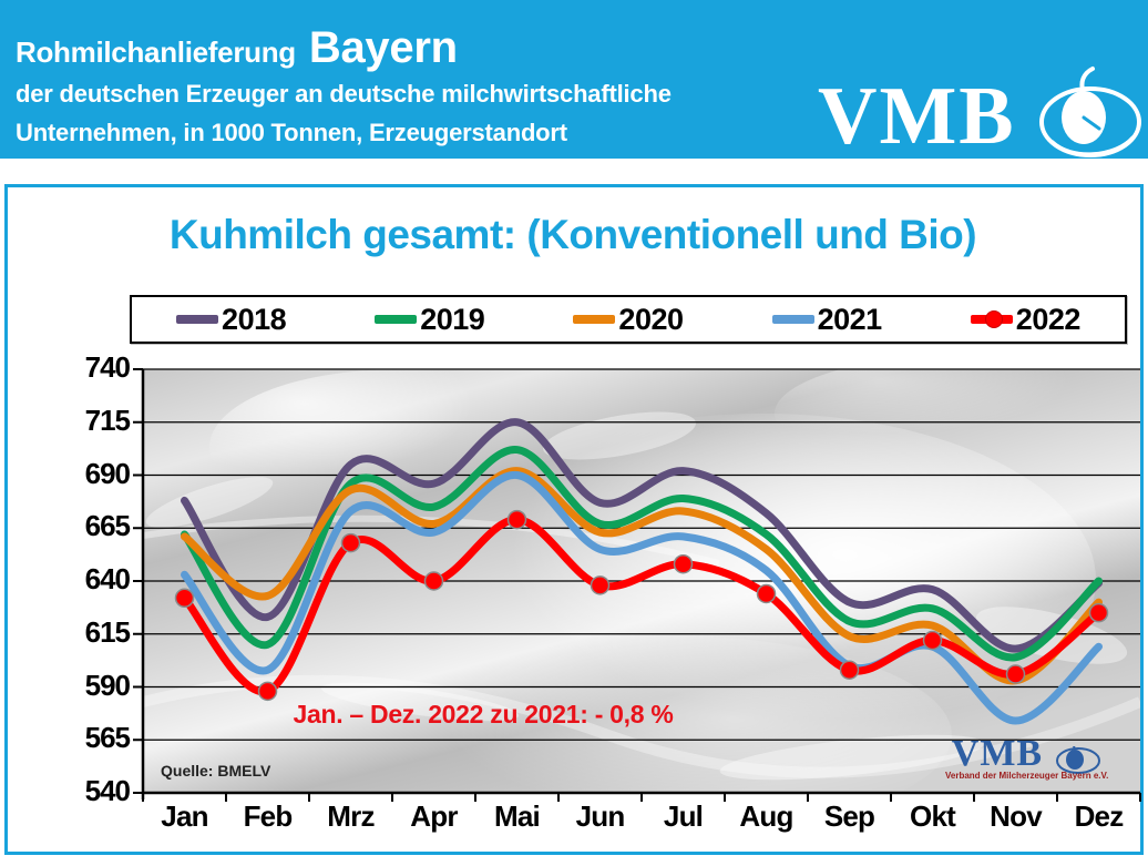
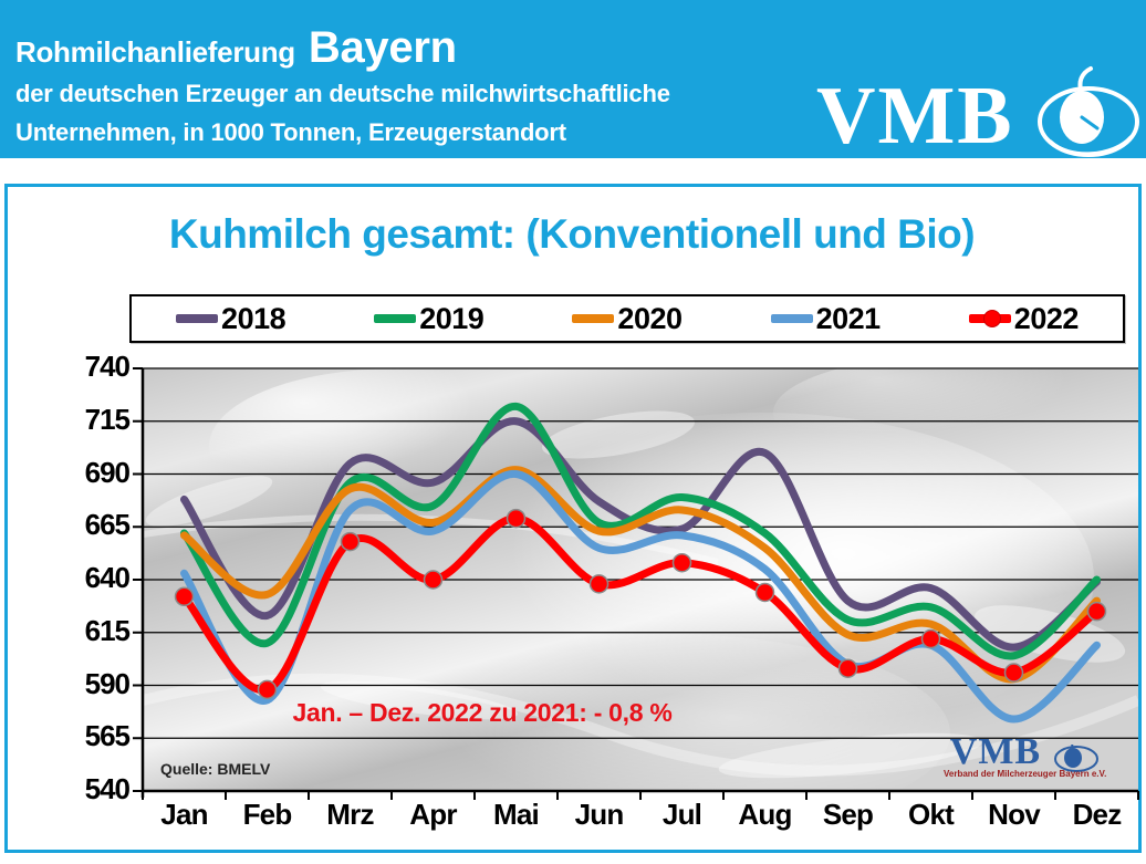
2021/Feb: 598 -> 583
2019/Mai: 702 -> 722
2018/Jul: 692 -> 664
2018/Aug: 672 -> 700
